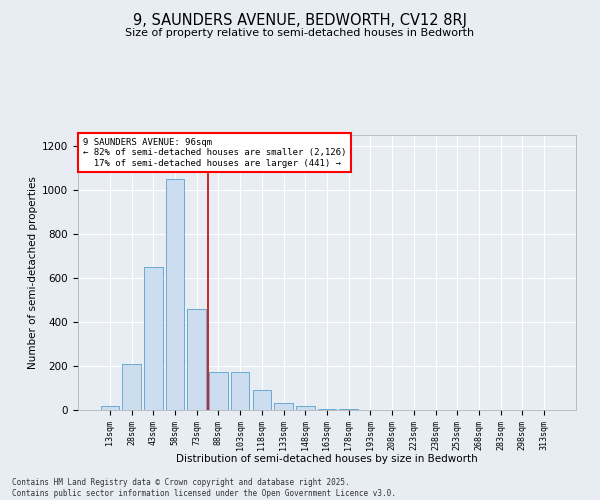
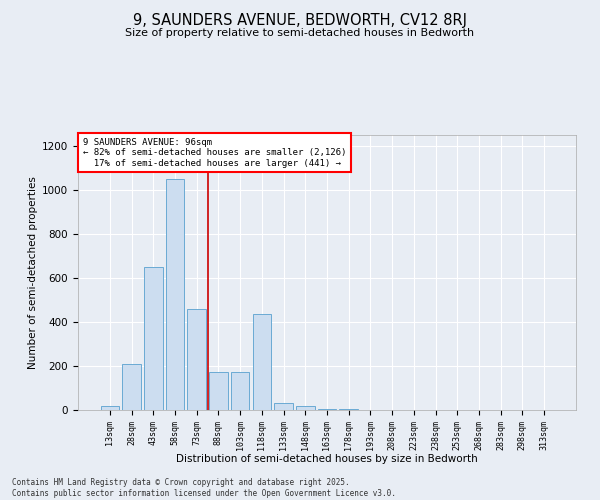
118sqm: 90 -> 435
